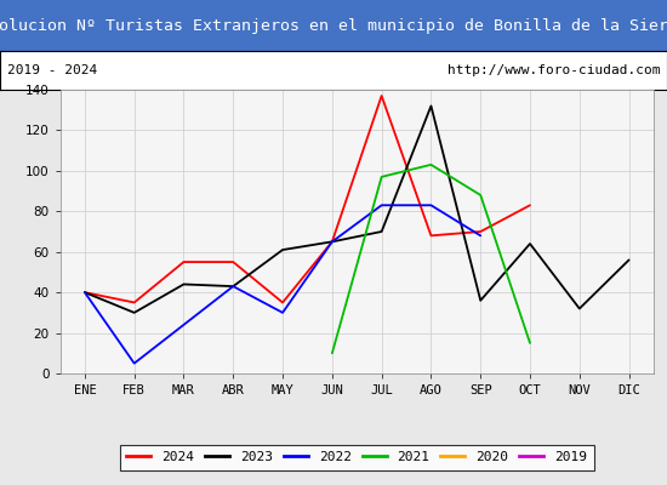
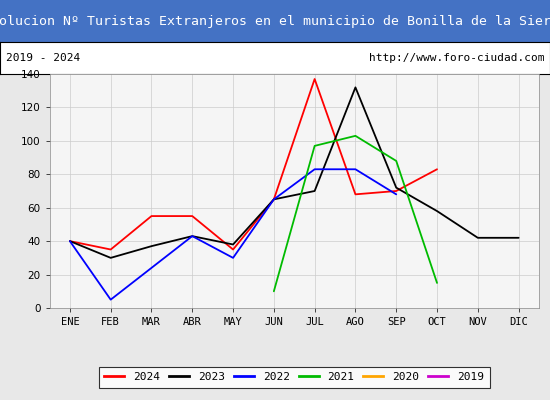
2023/MAR: 44 -> 37
2023/MAY: 61 -> 38
2023/SEP: 36 -> 72
2023/OCT: 64 -> 58
2023/NOV: 32 -> 42
2023/DIC: 56 -> 42
